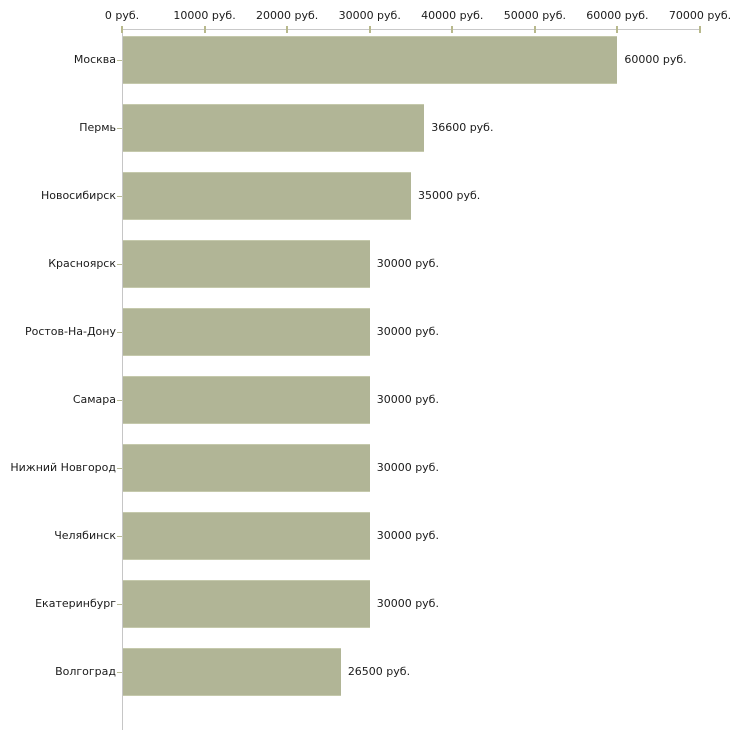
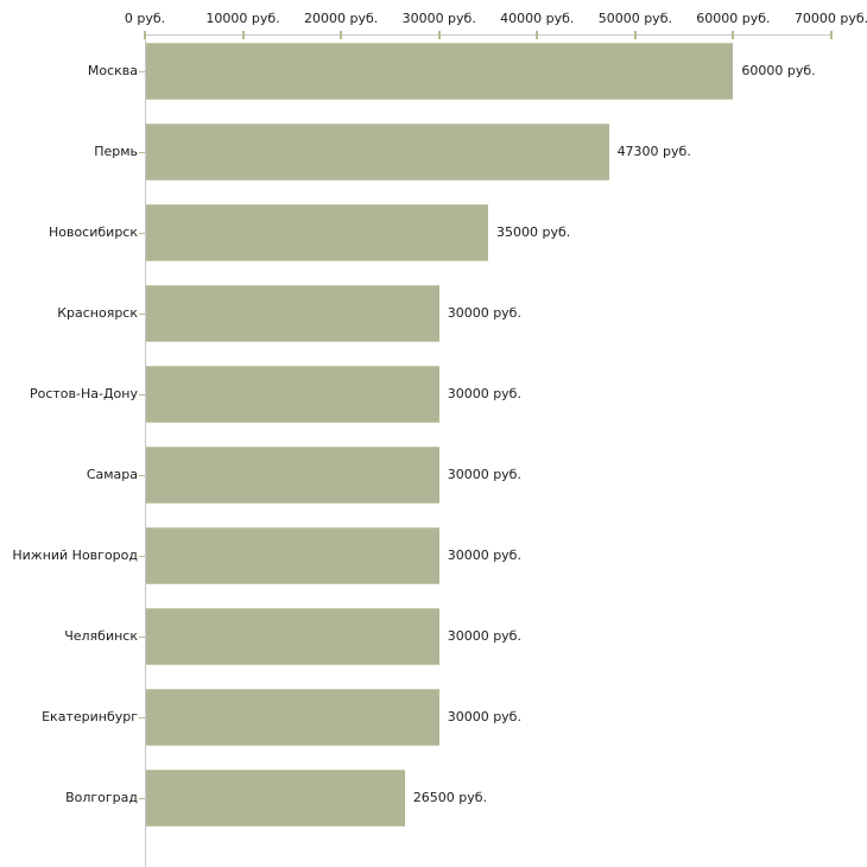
Пермь: 36600 -> 47300
